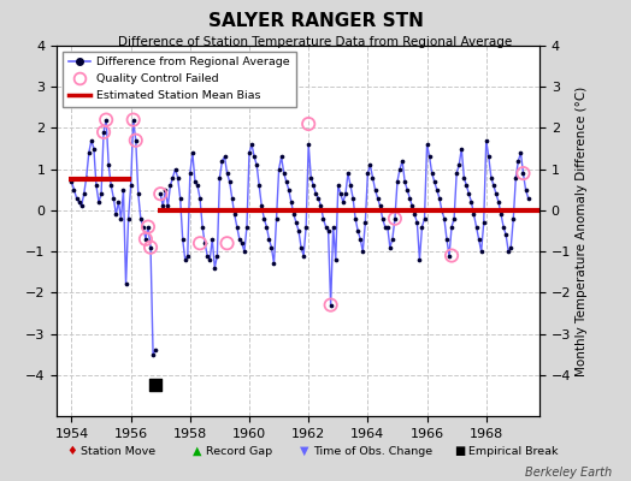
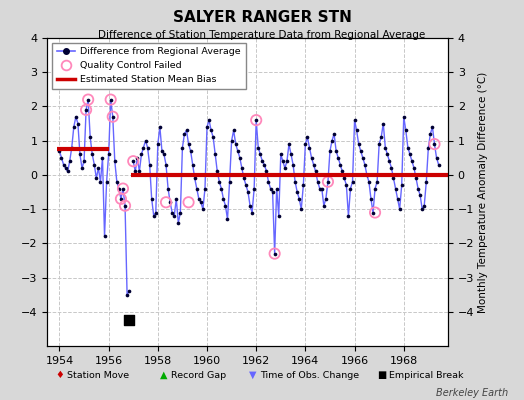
Quality Control Failed/1962: 2.1 -> 1.6
